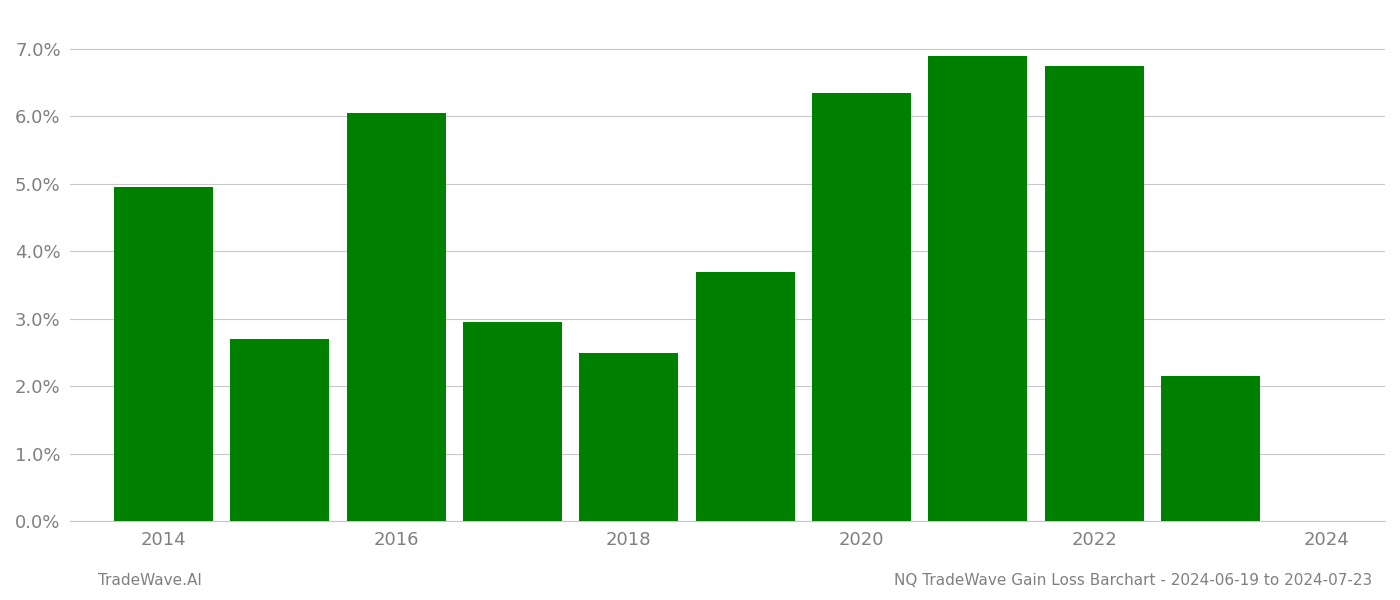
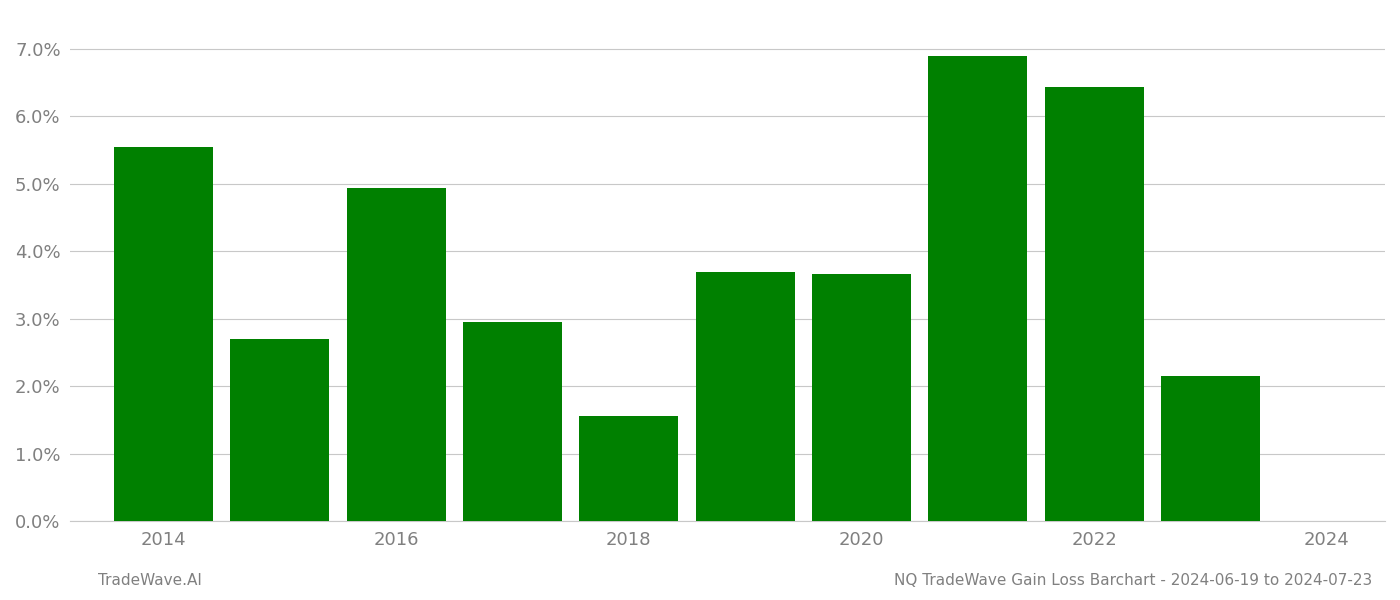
2014: 4.95% -> 5.54%
2016: 6.05% -> 4.94%
2018: 2.50% -> 1.56%
2020: 6.35% -> 3.66%
2022: 6.75% -> 6.44%
